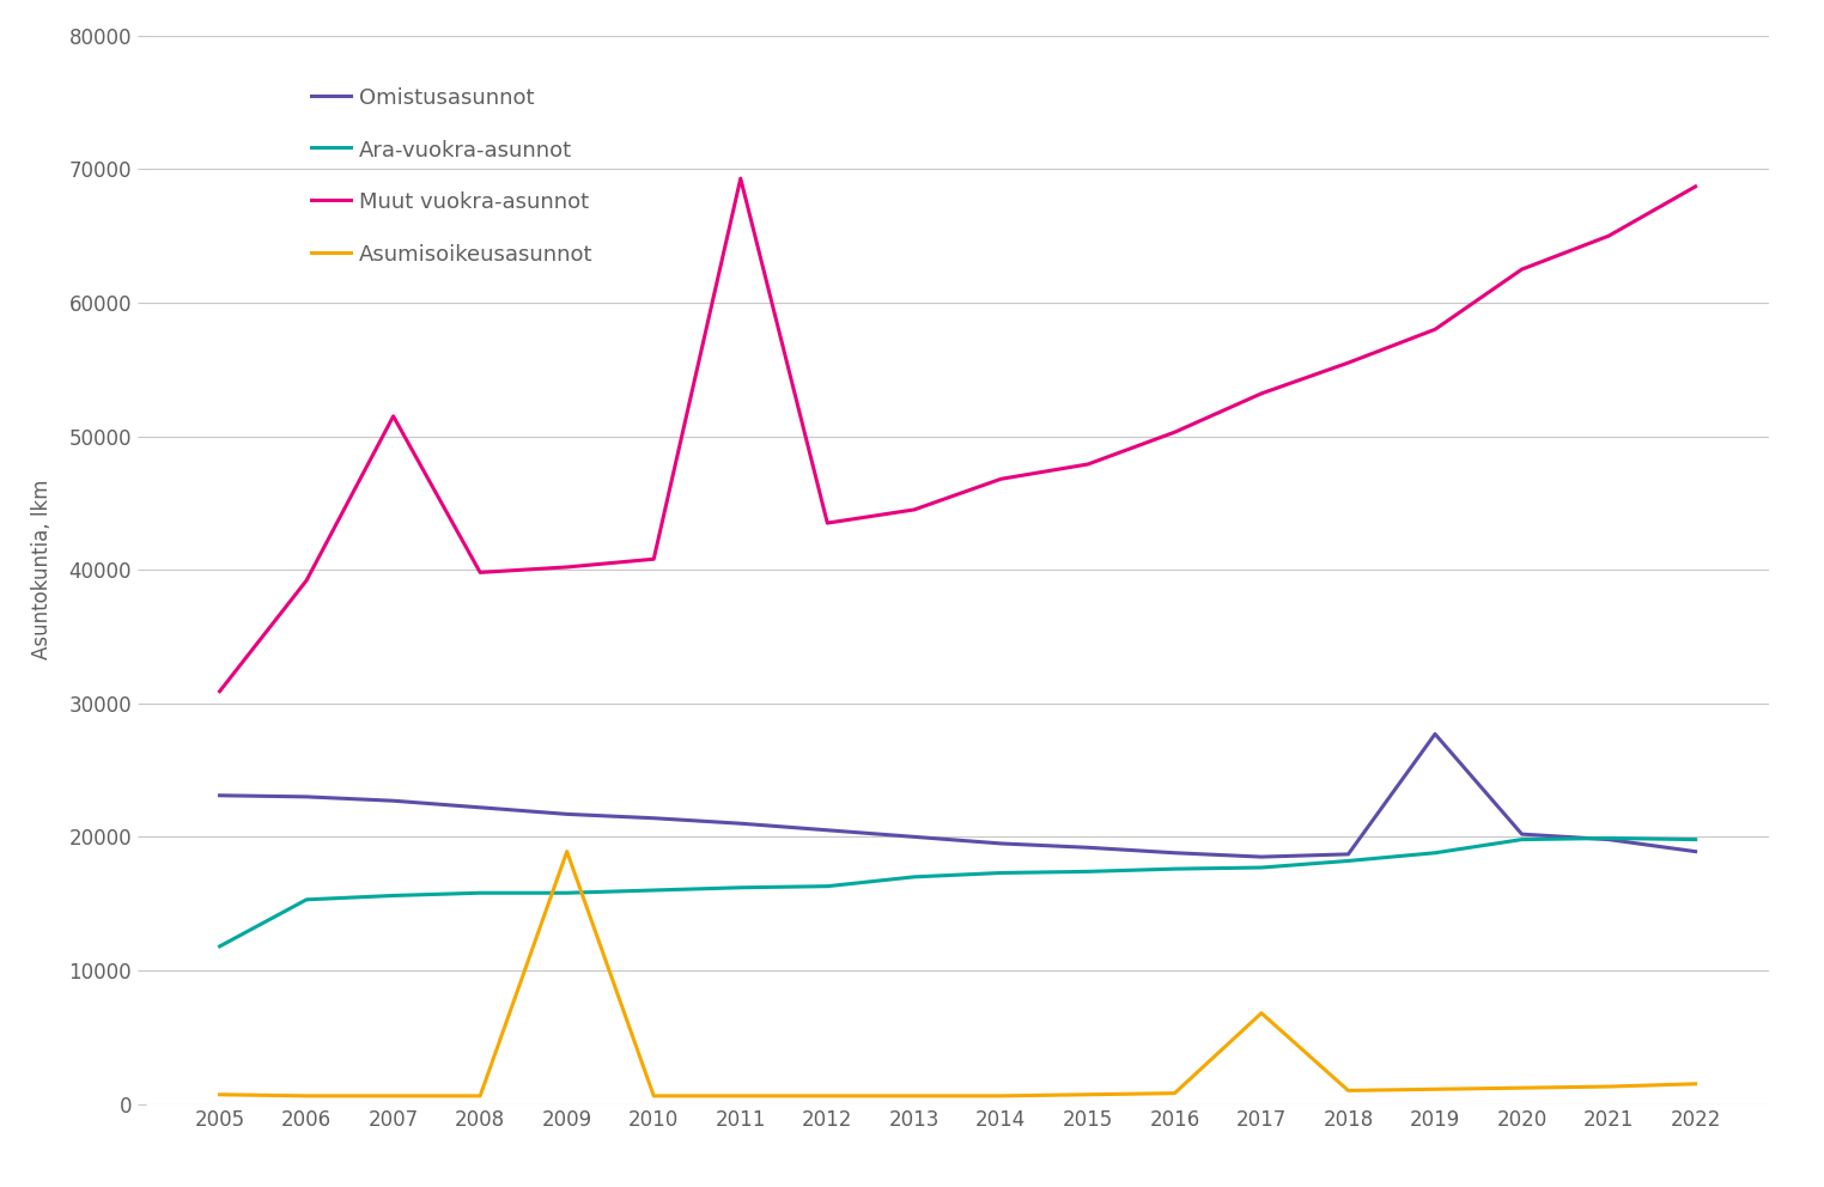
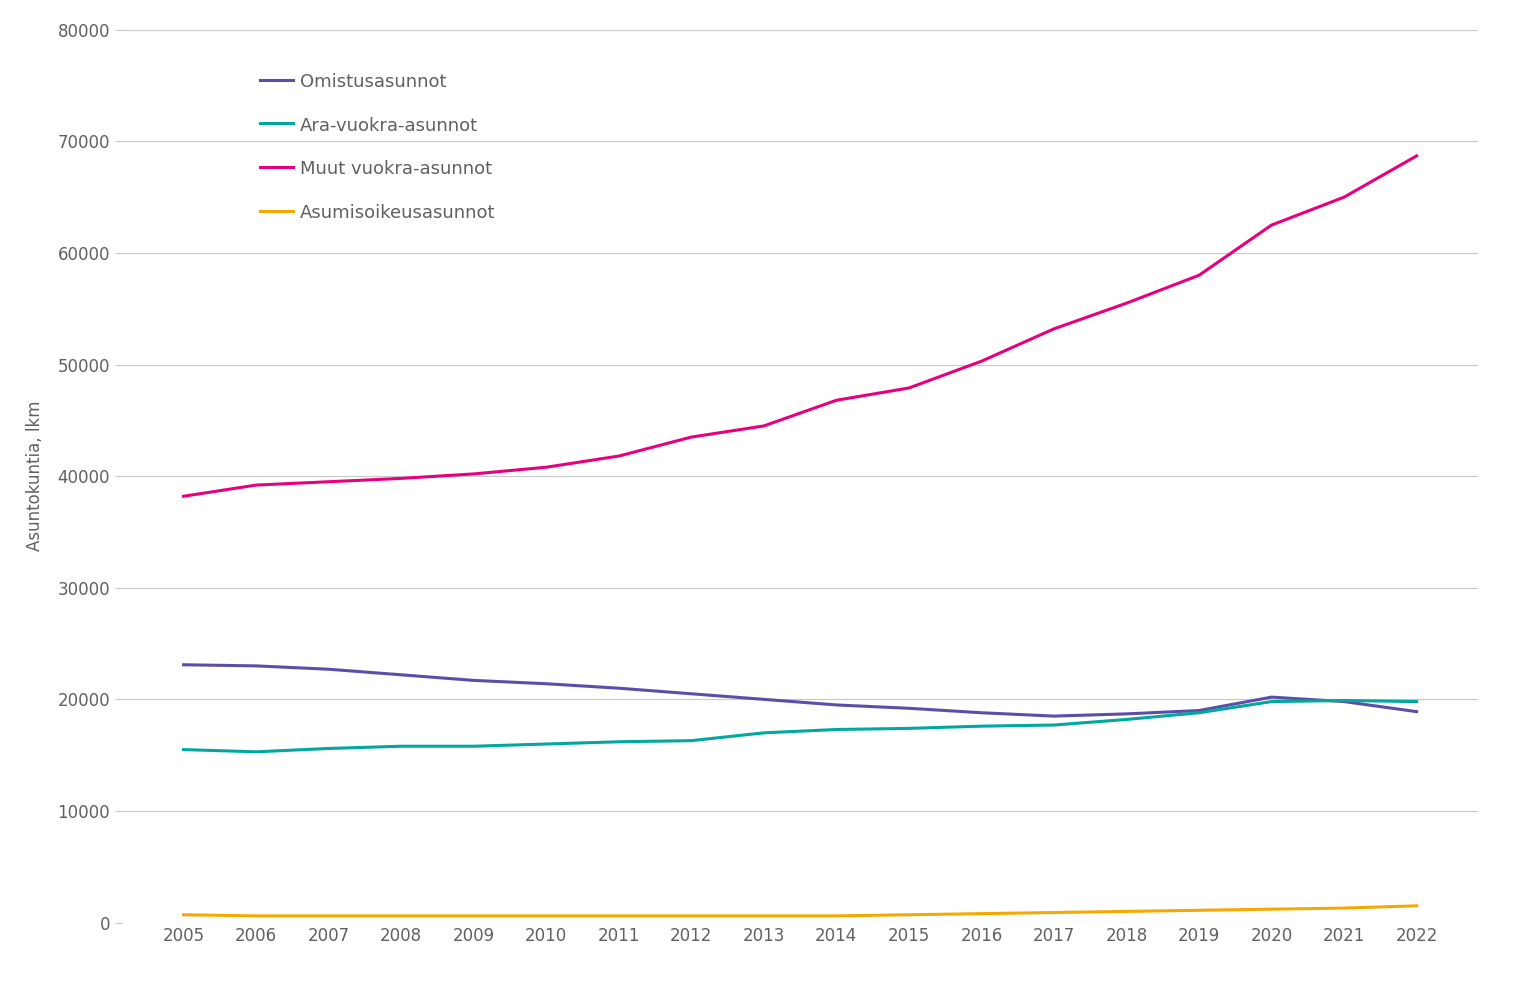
Ara-vuokra-asunnot/2005: 11800 -> 15500
Muut vuokra-asunnot/2005: 30900 -> 38200
Muut vuokra-asunnot/2007: 51500 -> 39500
Asumisoikeusasunnot/2009: 18900 -> 600
Muut vuokra-asunnot/2011: 69300 -> 41800
Asumisoikeusasunnot/2017: 6800 -> 900
Omistusasunnot/2019: 27700 -> 19000
